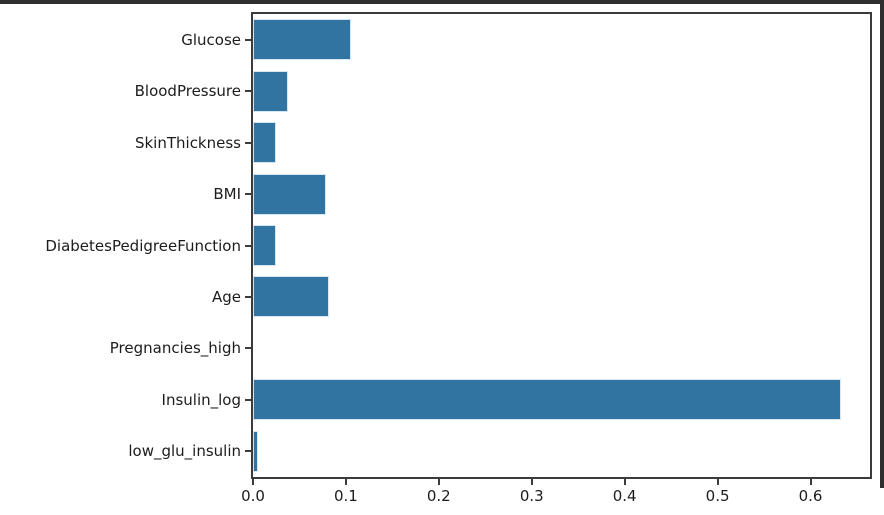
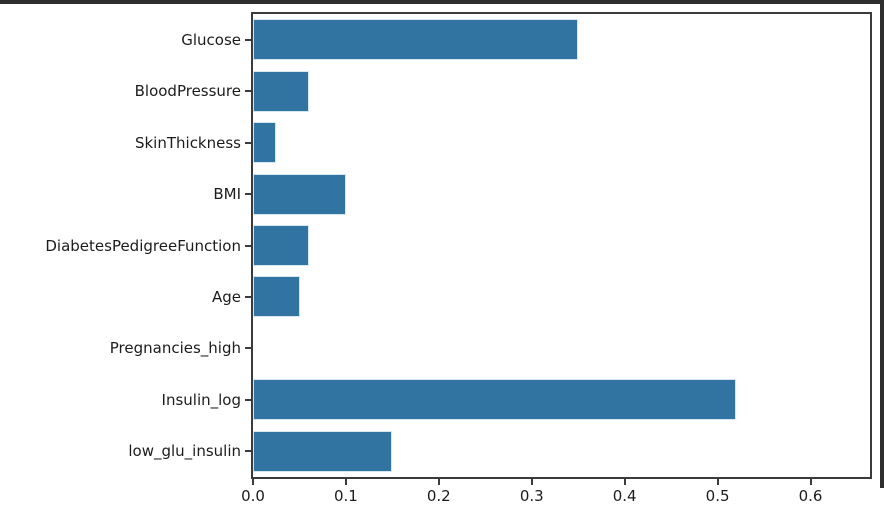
Glucose: 0.10 -> 0.35
BloodPressure: 0.04 -> 0.06
BMI: 0.08 -> 0.10
DiabetesPedigreeFunction: 0.03 -> 0.06
Age: 0.08 -> 0.05
Insulin_log: 0.63 -> 0.52
low_glu_insulin: 0.01 -> 0.15
